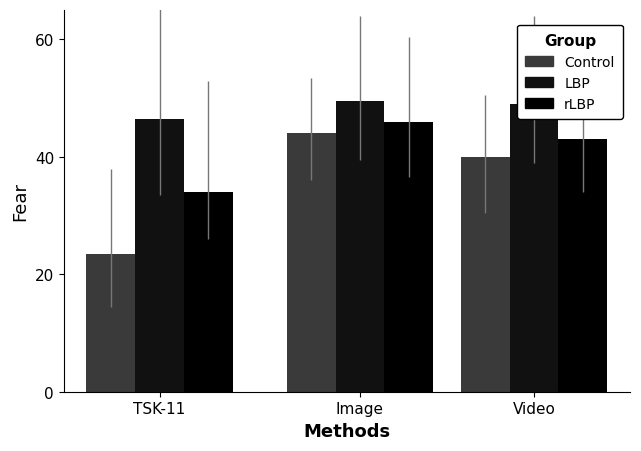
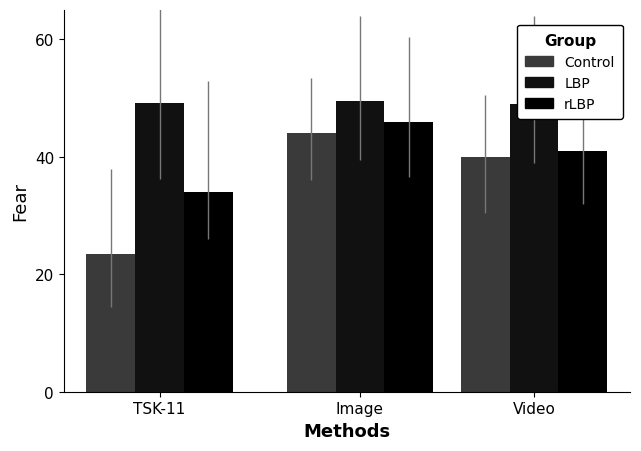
LBP/TSK-11: 46.5 -> 49.2
rLBP/Video: 43 -> 41
